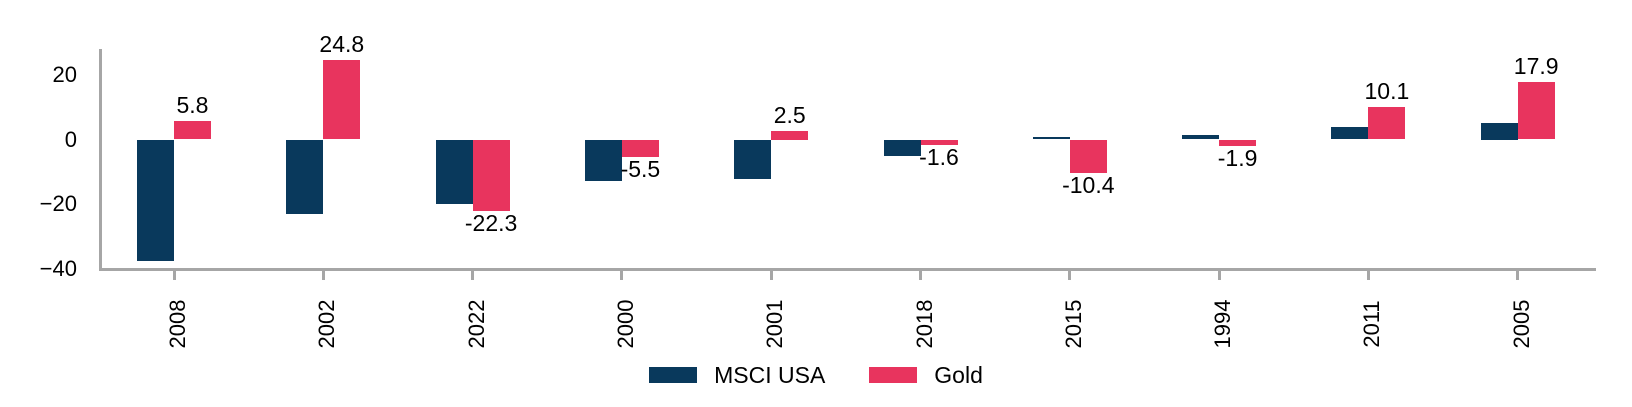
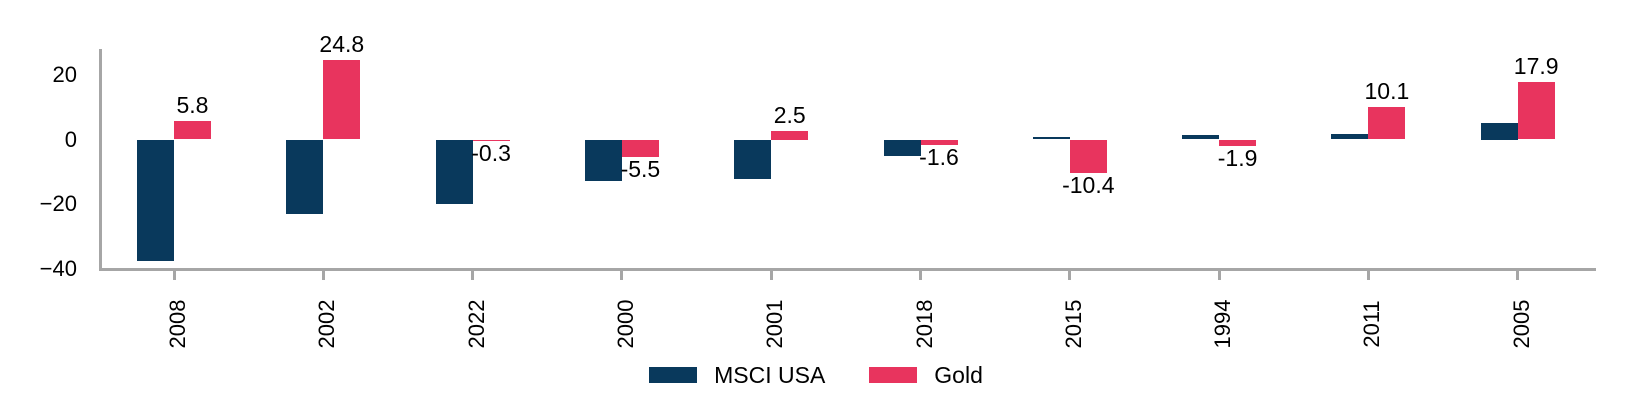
Gold/2022: -22.3 -> -0.3
MSCI USA/2011: 4 -> 2
